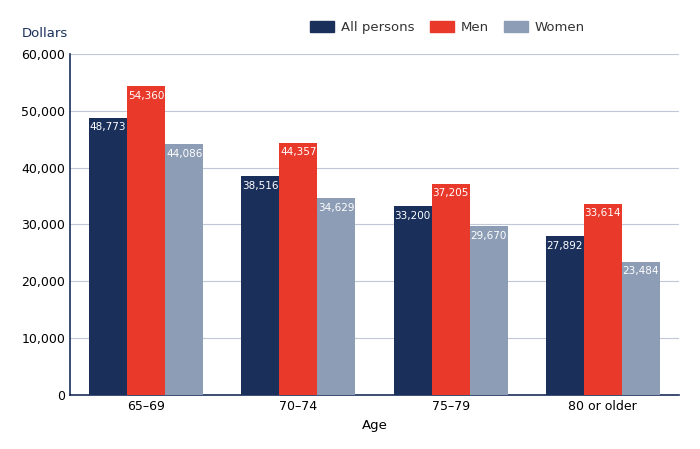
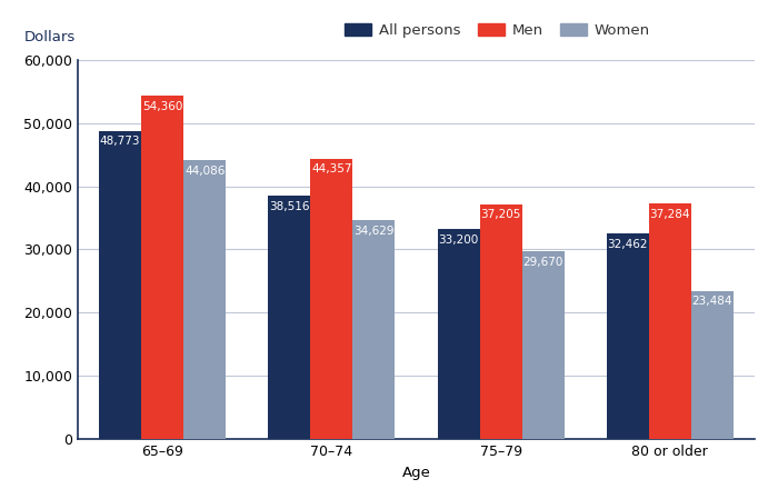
All persons/80 or older: 27,892 -> 32,462
Men/80 or older: 33,614 -> 37,284
